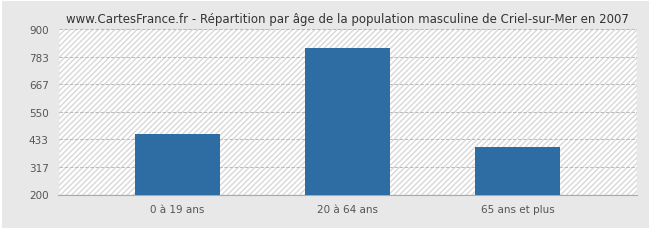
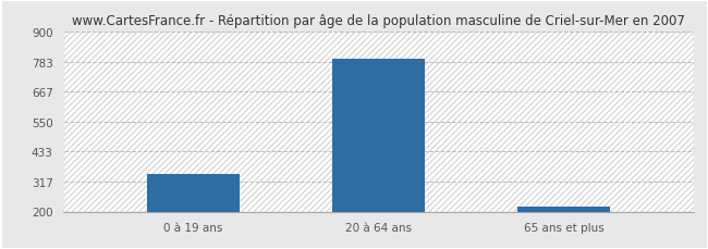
0 à 19 ans: 455 -> 347
20 à 64 ans: 820 -> 793
65 ans et plus: 400 -> 218
